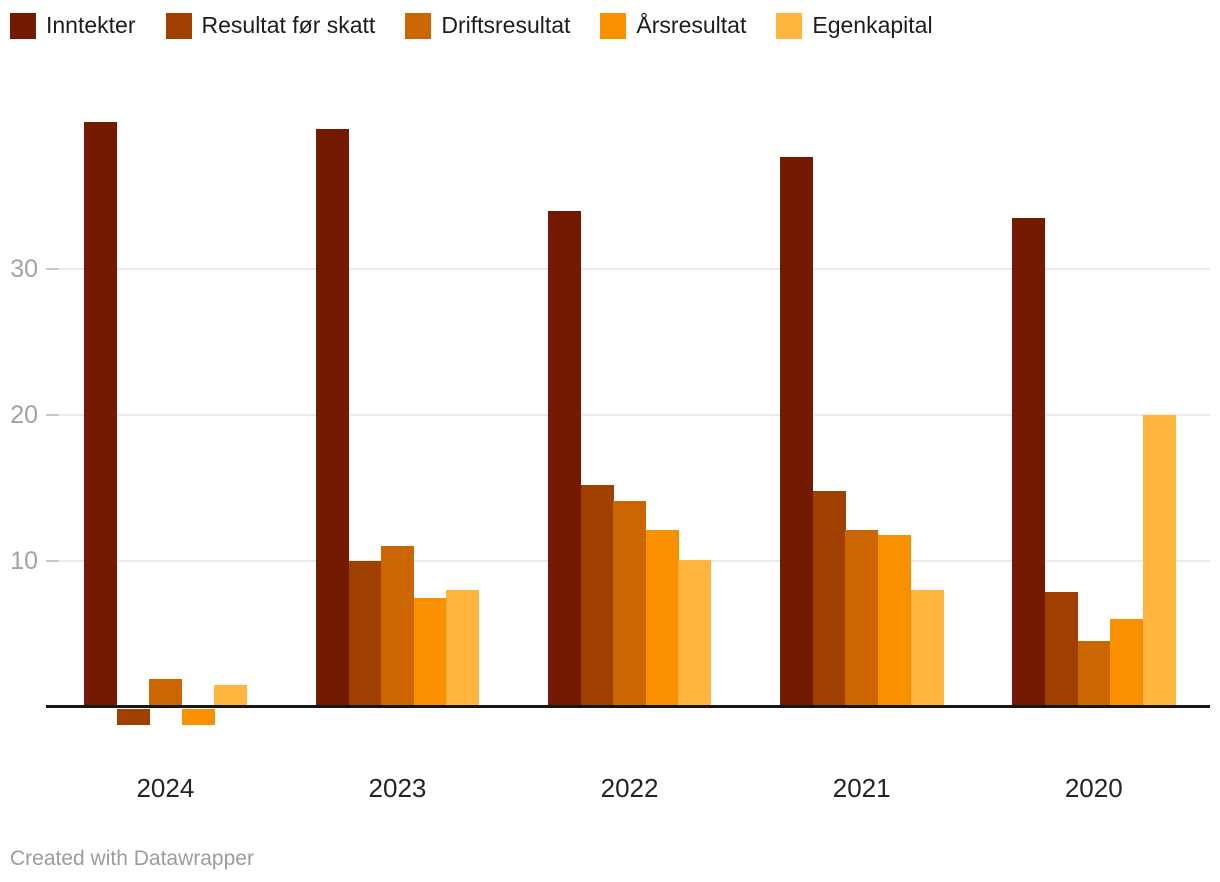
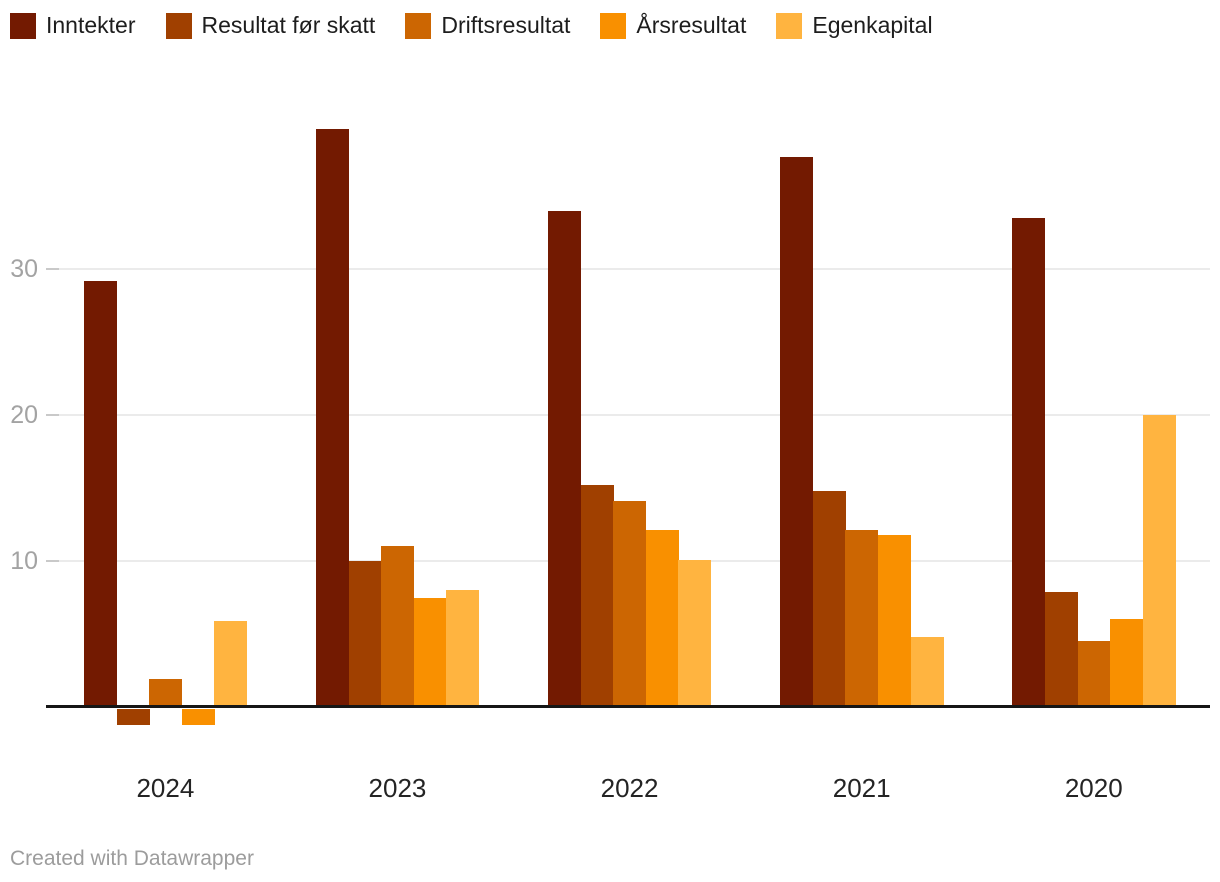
Inntekter/2024: 40.1 -> 29.2
Egenkapital/2024: 1.5 -> 5.9
Egenkapital/2021: 8.0 -> 4.8
